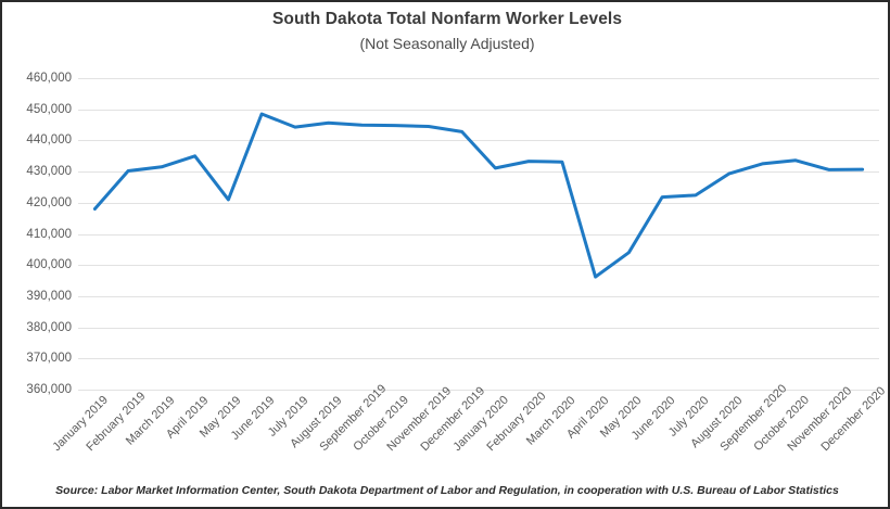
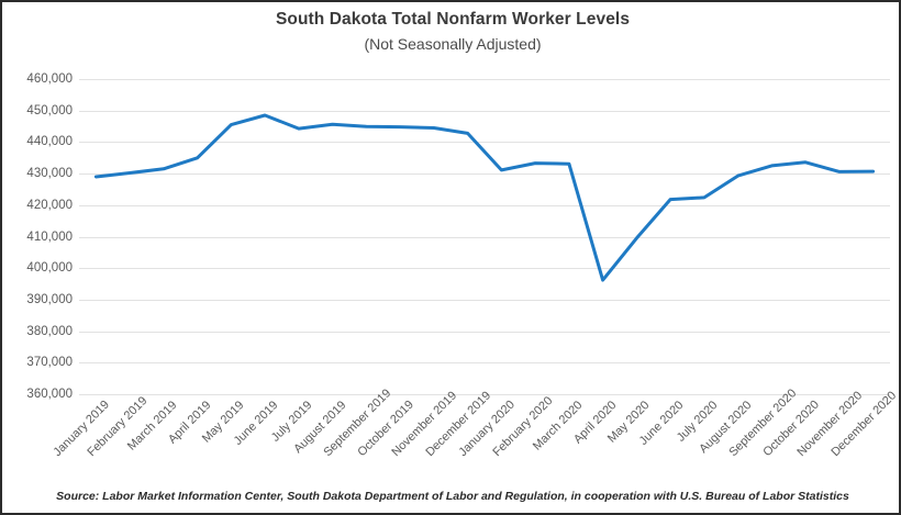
January 2019: 418000 -> 429000
May 2019: 421000 -> 446000
May 2020: 404000 -> 410000
